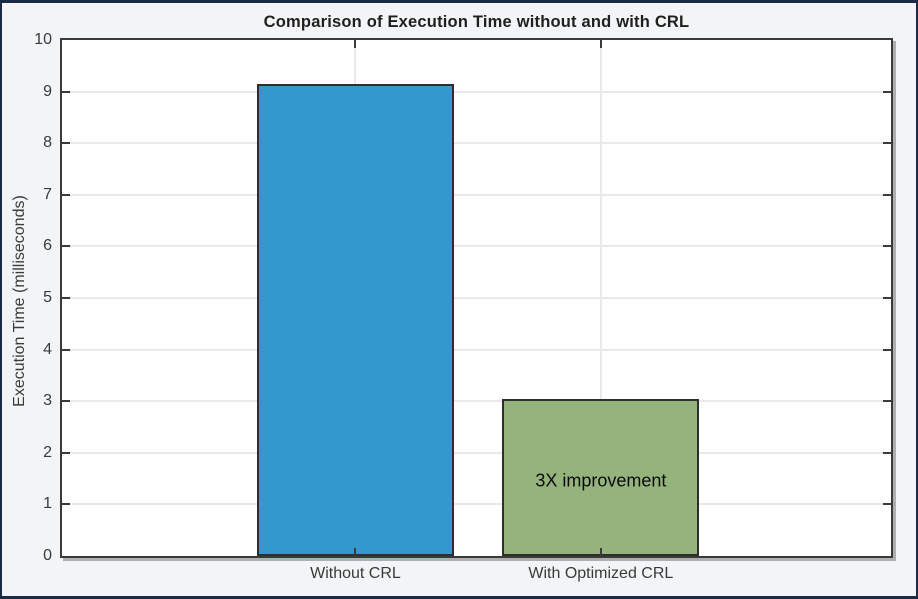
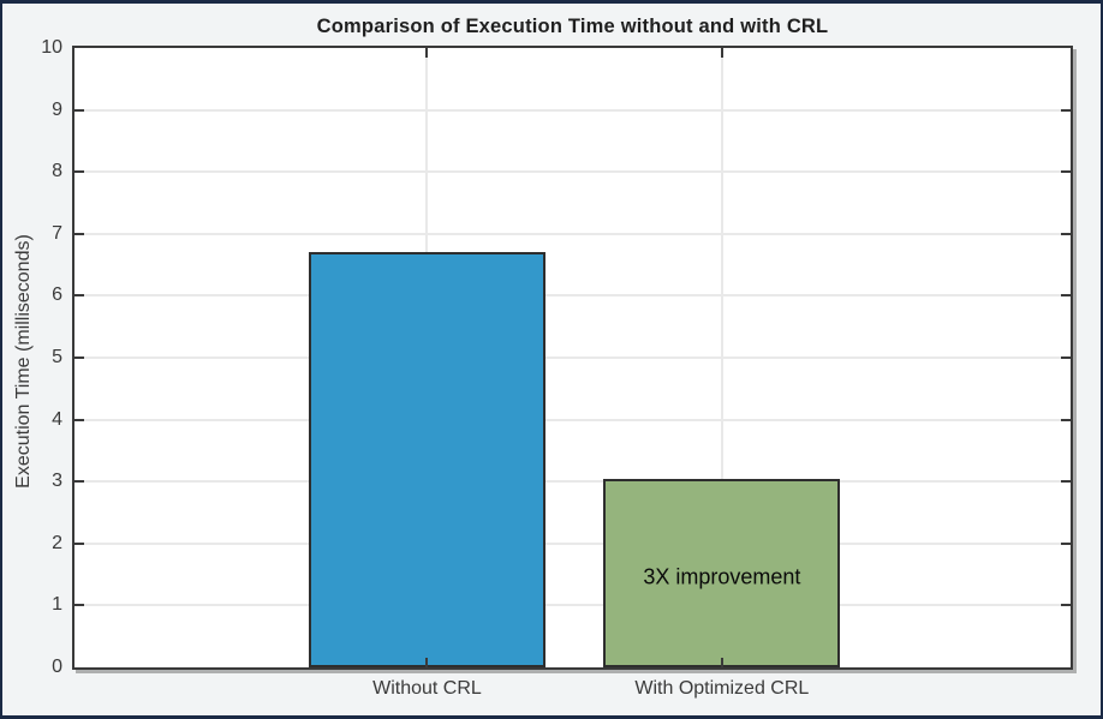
Without CRL: 9.2 -> 6.7
